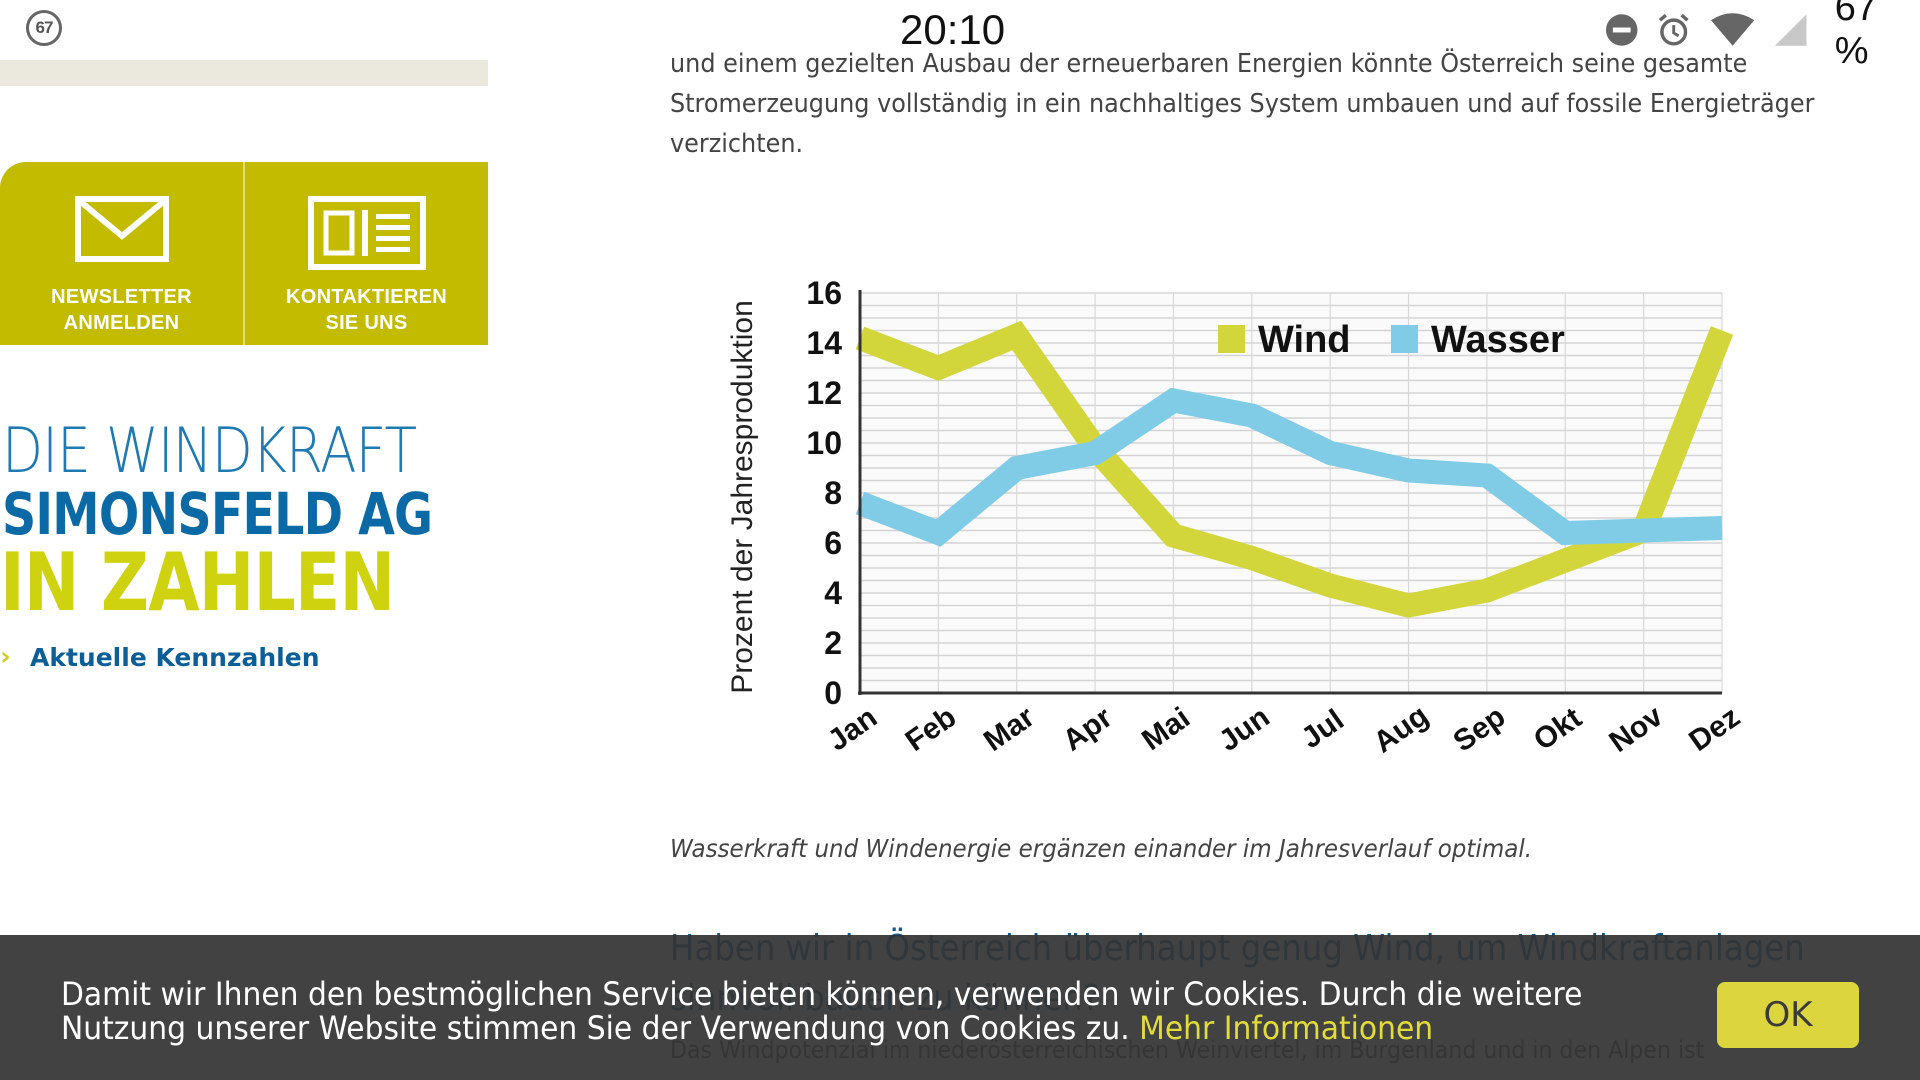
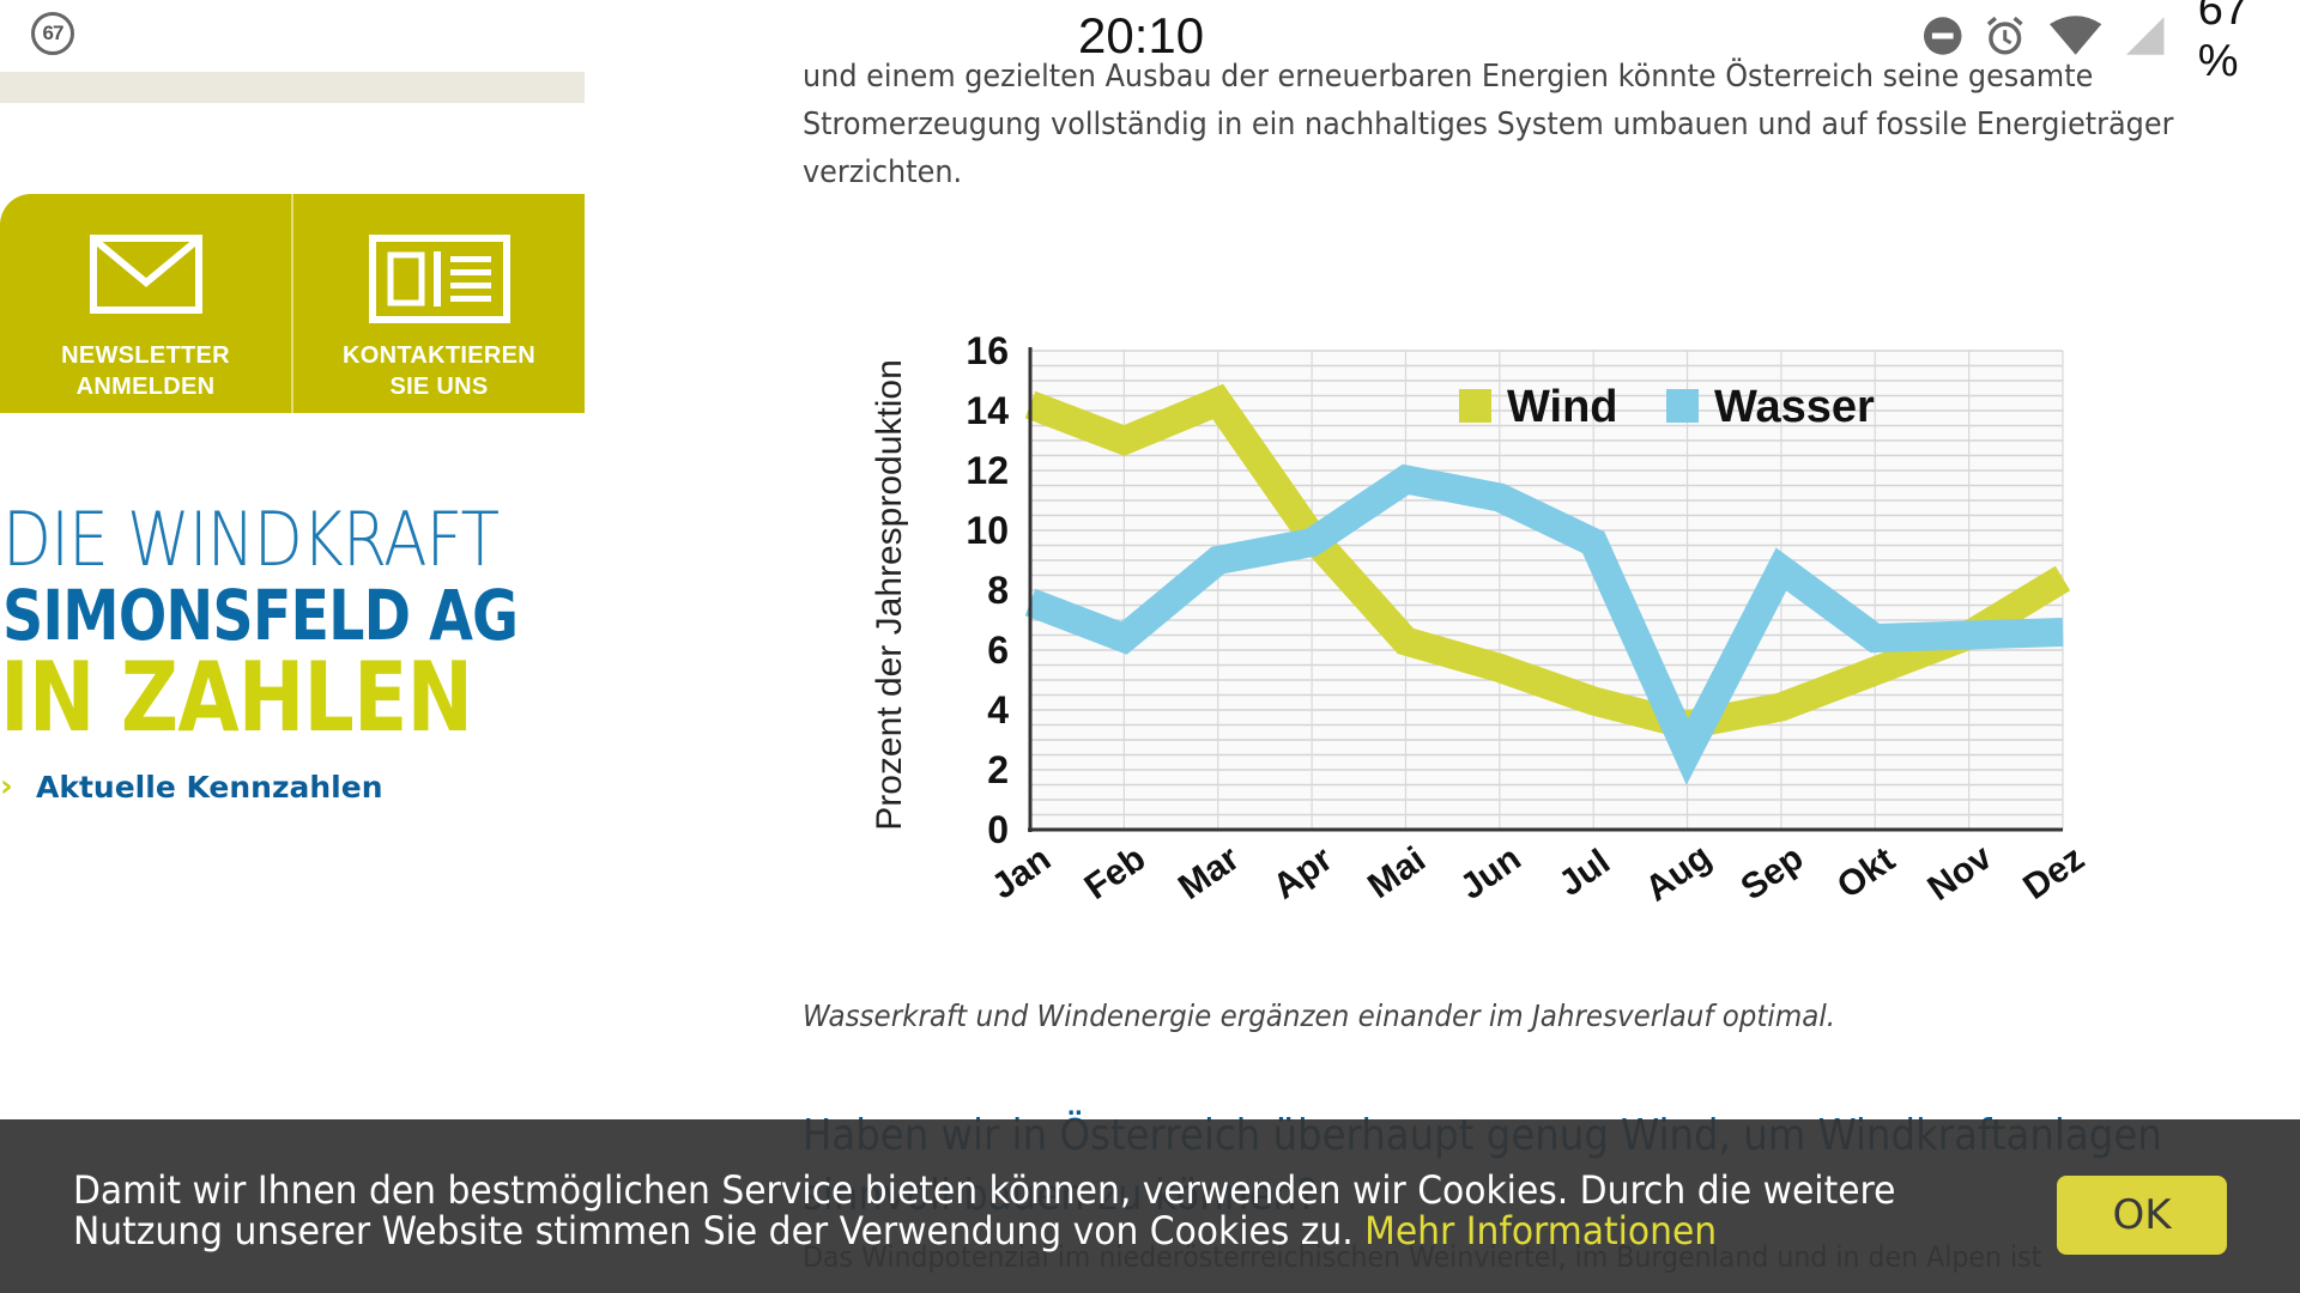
Wasser/Aug: 8.9 -> 2.6
Wind/Dez: 14.5 -> 8.4
